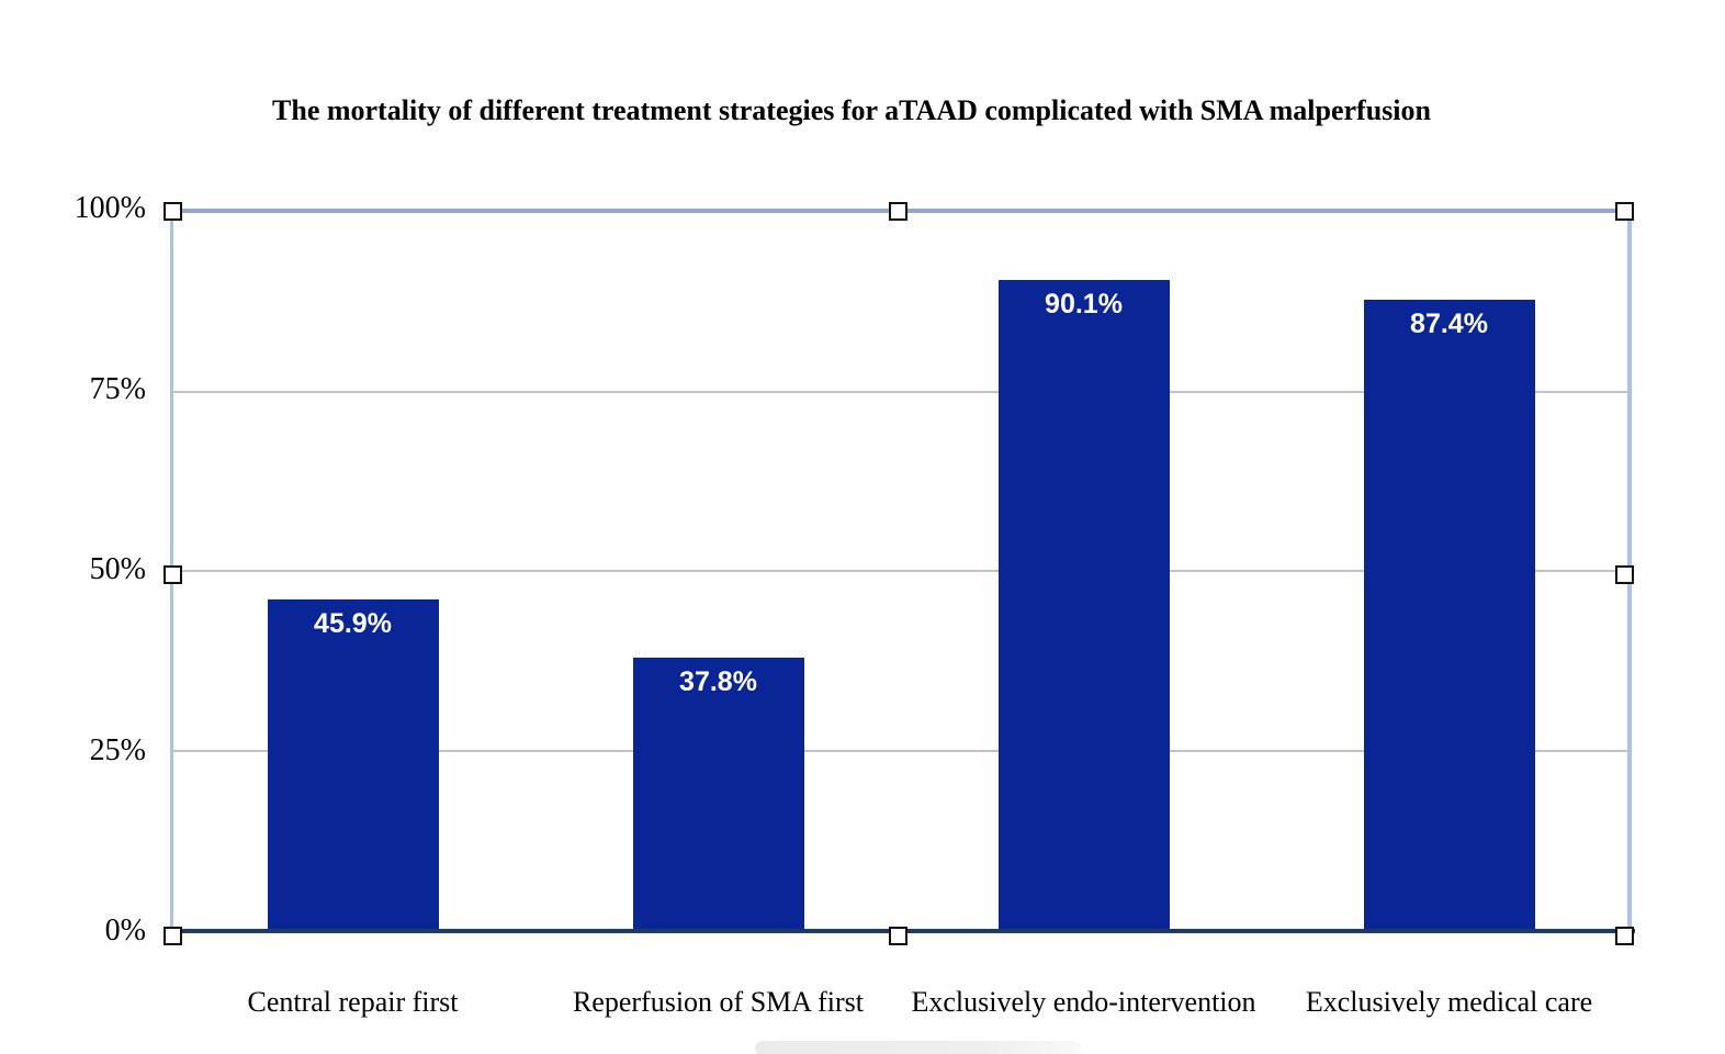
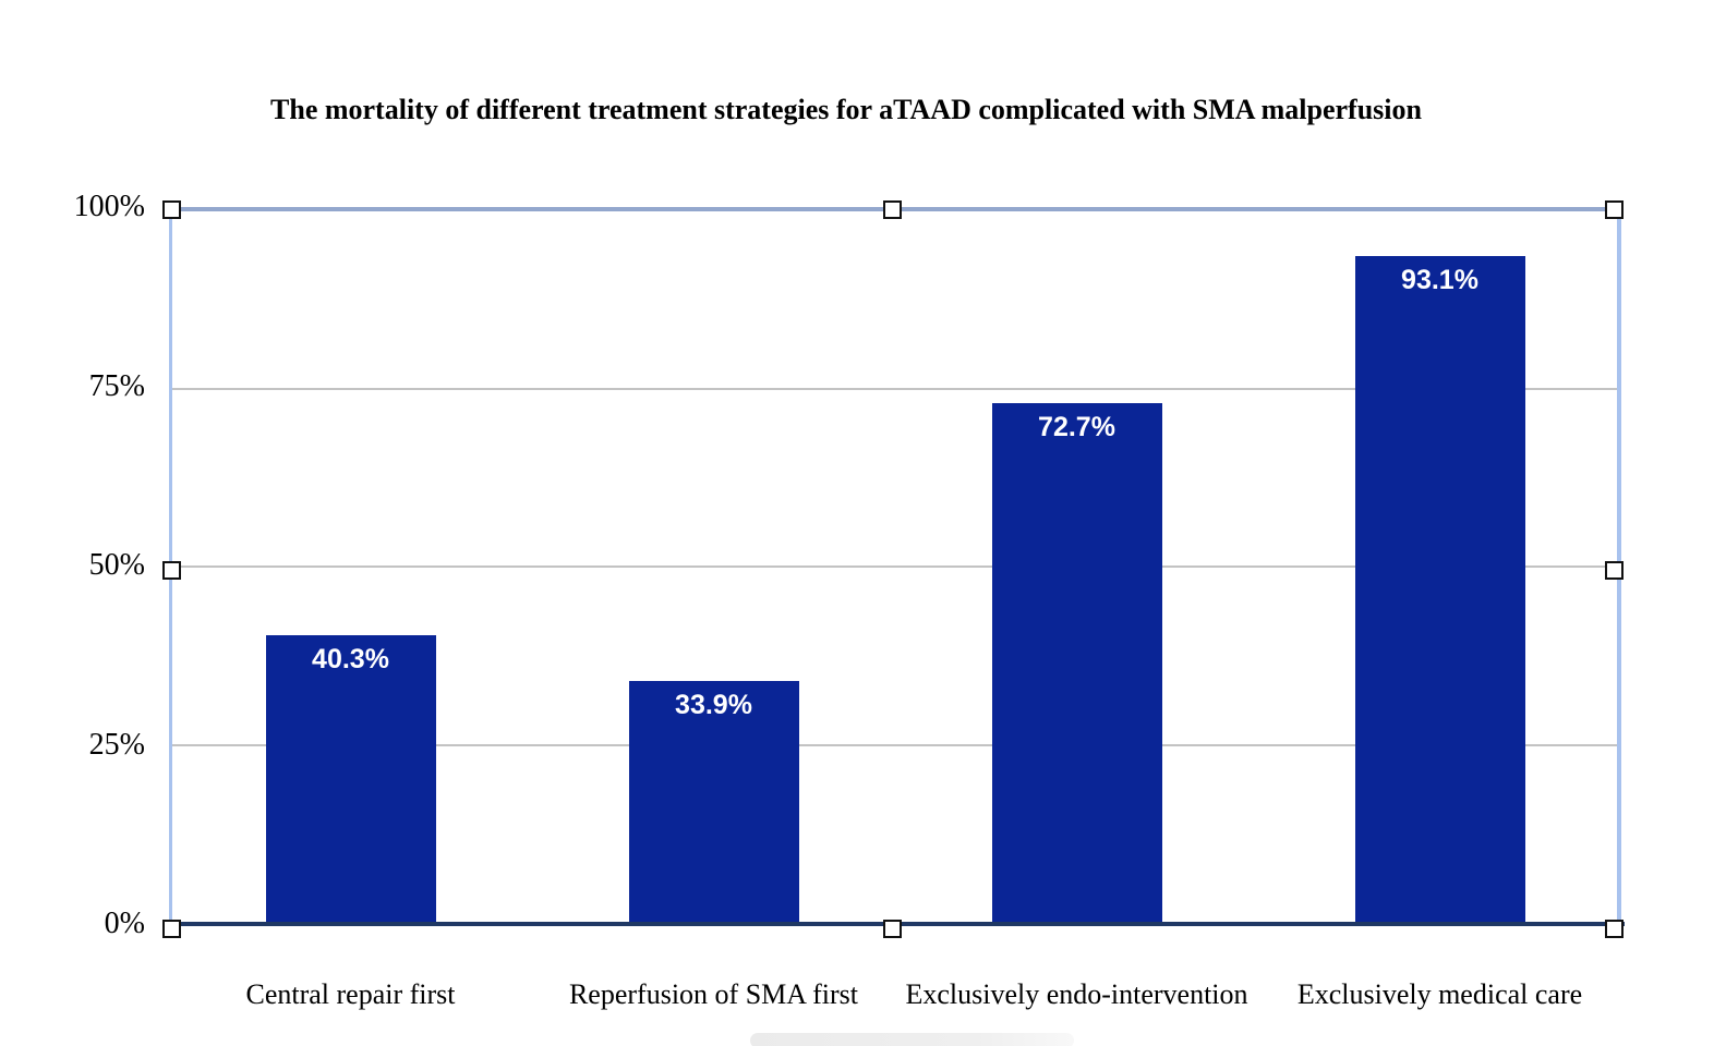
Central repair first: 45.9% -> 40.3%
Reperfusion of SMA first: 37.8% -> 33.9%
Exclusively endo-intervention: 90.1% -> 72.7%
Exclusively medical care: 87.4% -> 93.1%
